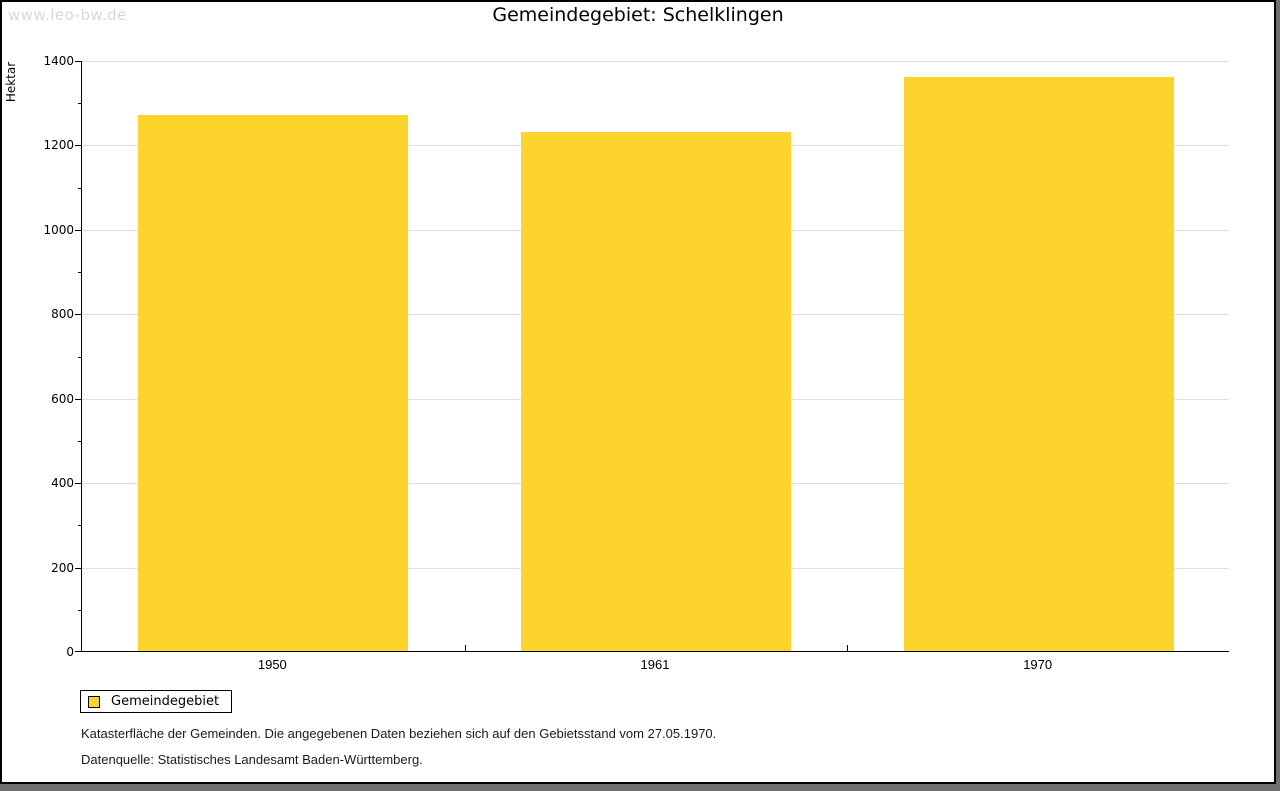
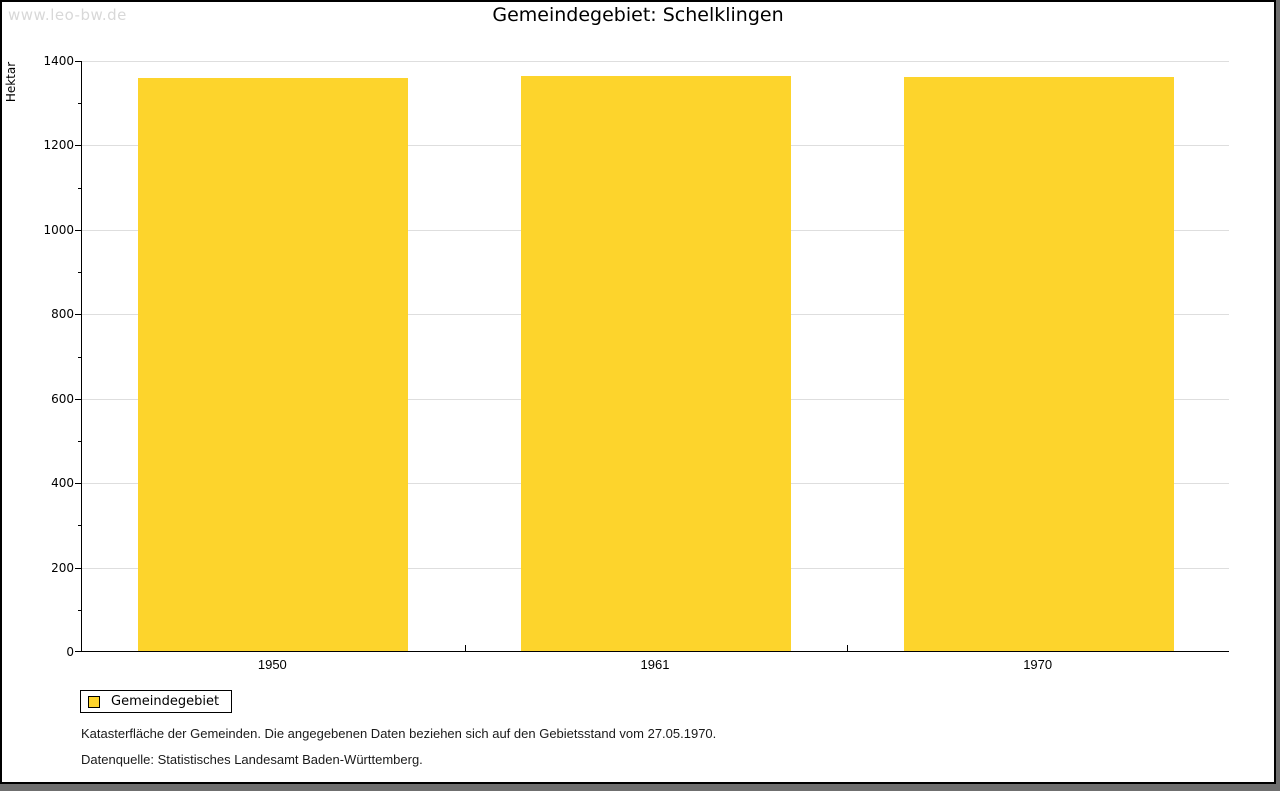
1950: 1270 -> 1360
1961: 1230 -> 1360
